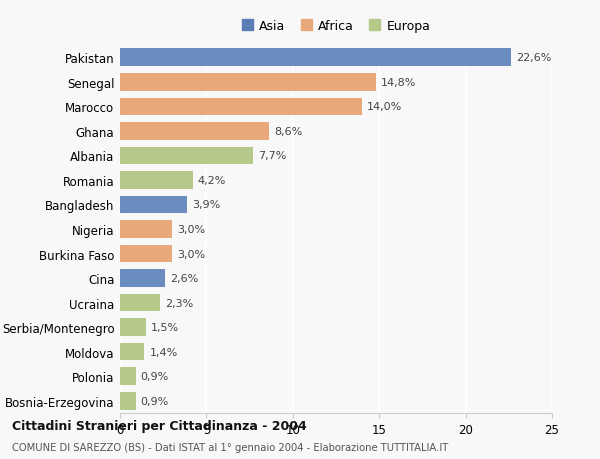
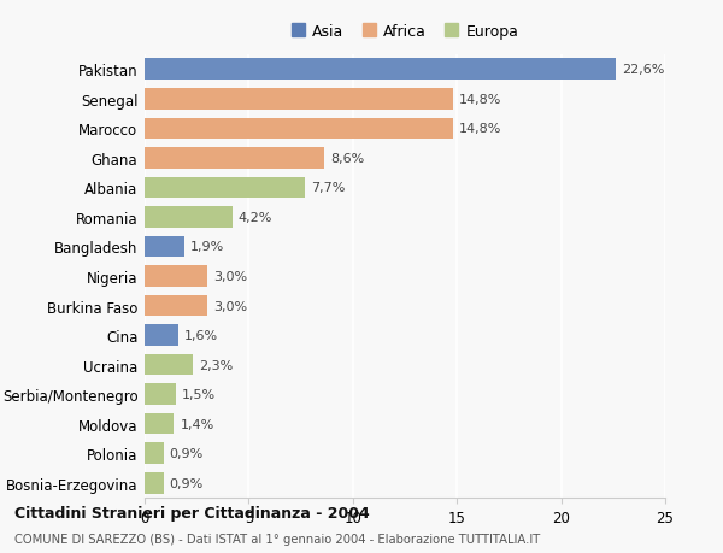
Marocco: 14,0% -> 14,8%
Bangladesh: 3,9% -> 1,9%
Cina: 2,6% -> 1,6%
